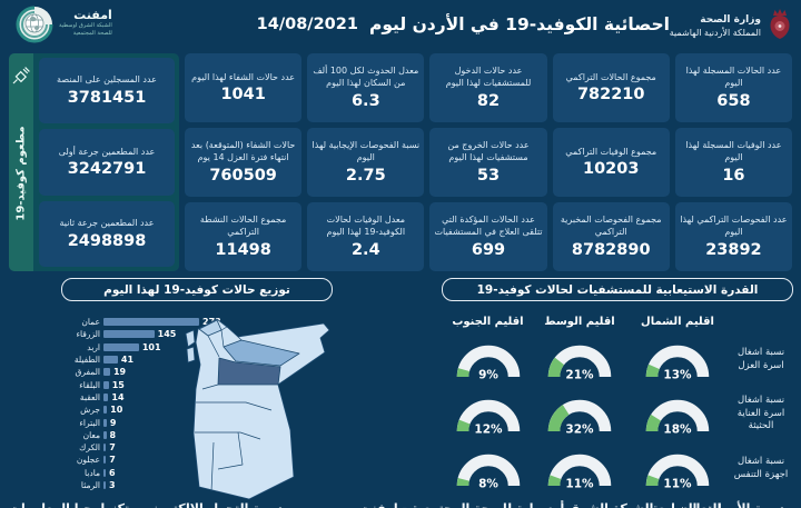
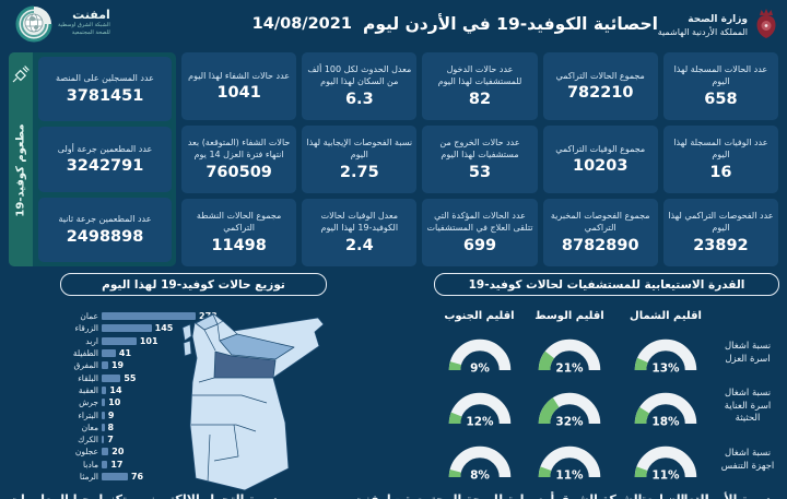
توزيع حالات كوفيد-19 لهذا اليوم/البلقاء: 15 -> 55
توزيع حالات كوفيد-19 لهذا اليوم/عجلون: 7 -> 20
توزيع حالات كوفيد-19 لهذا اليوم/مادبا: 6 -> 17
توزيع حالات كوفيد-19 لهذا اليوم/الرمثا: 3 -> 76
